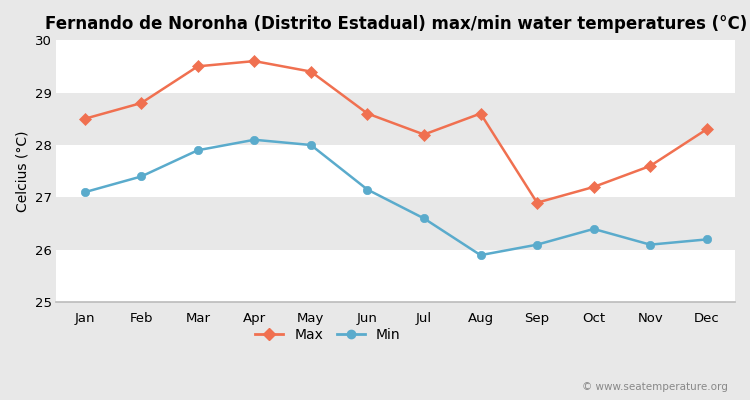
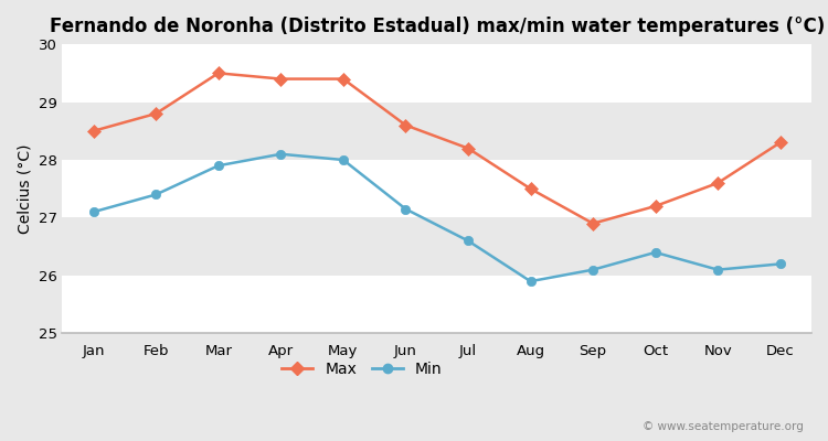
Max/Apr: 29.6 -> 29.4
Max/Aug: 28.6 -> 27.5
